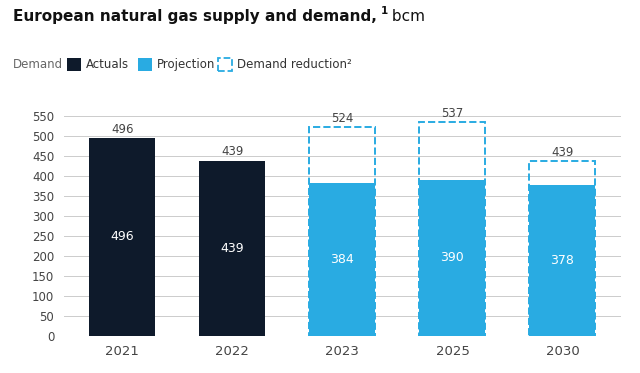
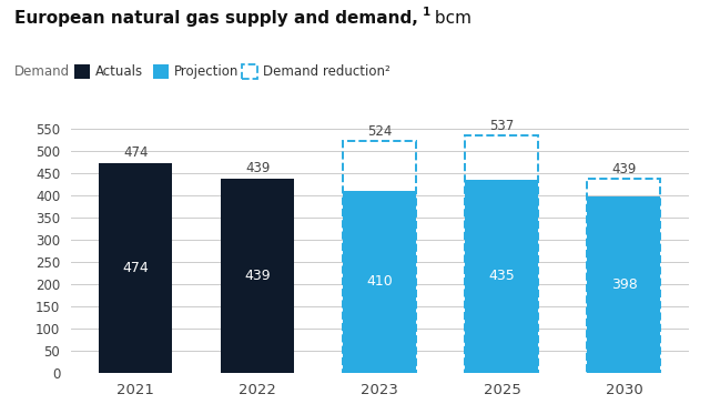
2021: 496 -> 474
2023: 384 -> 410
2025: 390 -> 435
2030: 378 -> 398
